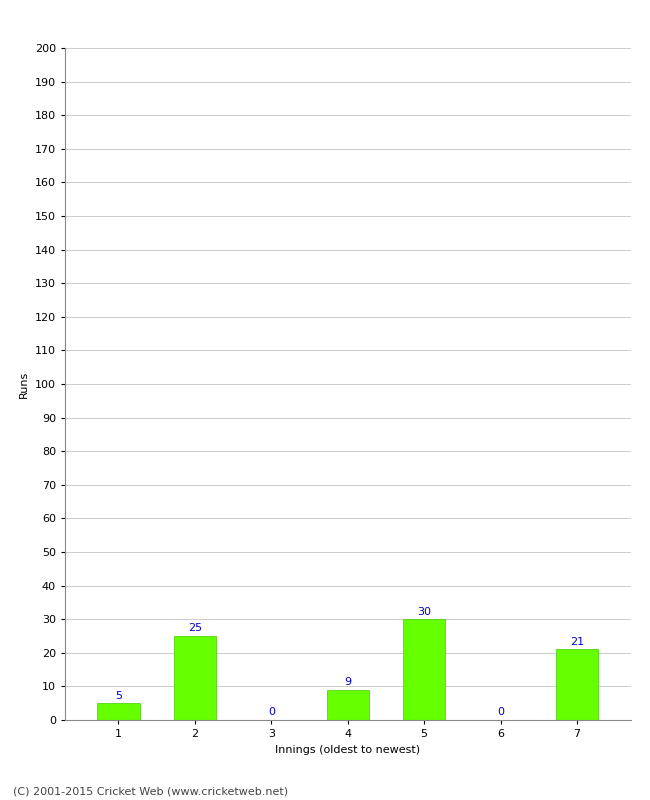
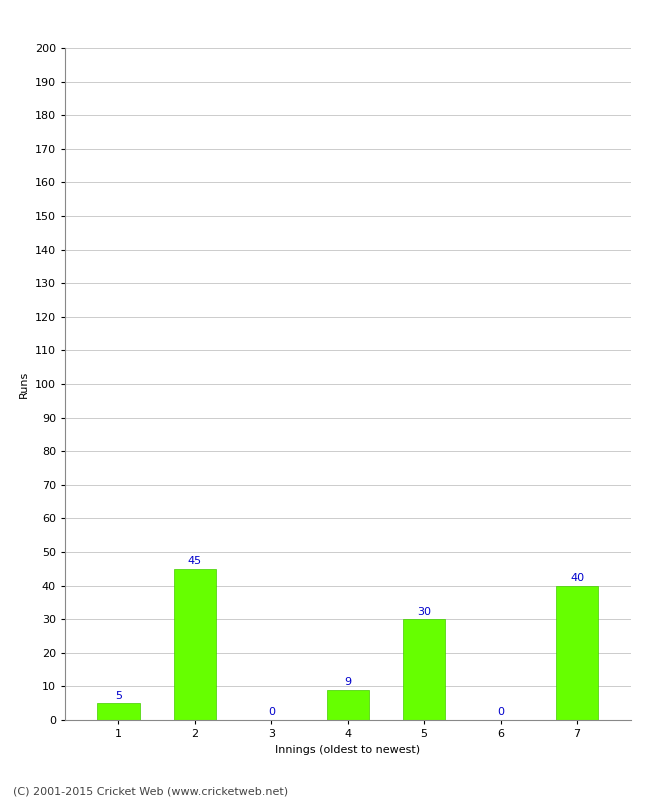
2: 25 -> 45
7: 21 -> 40
